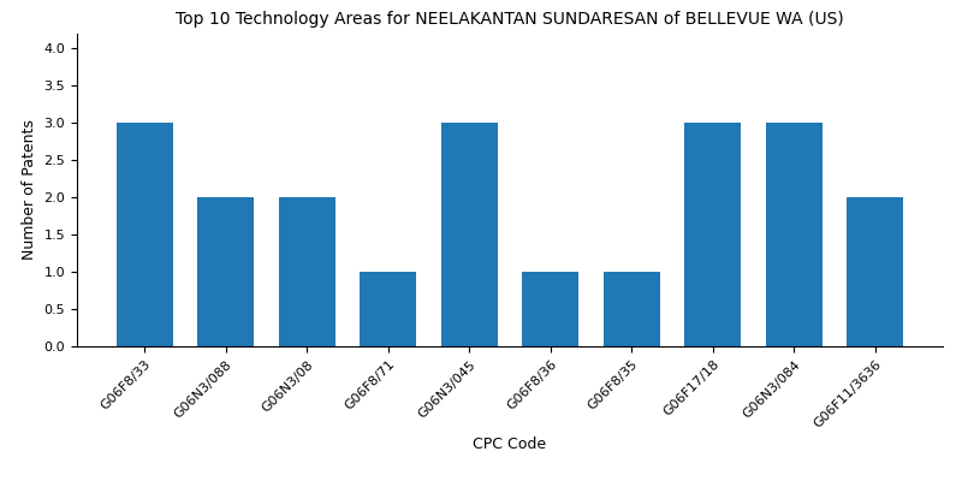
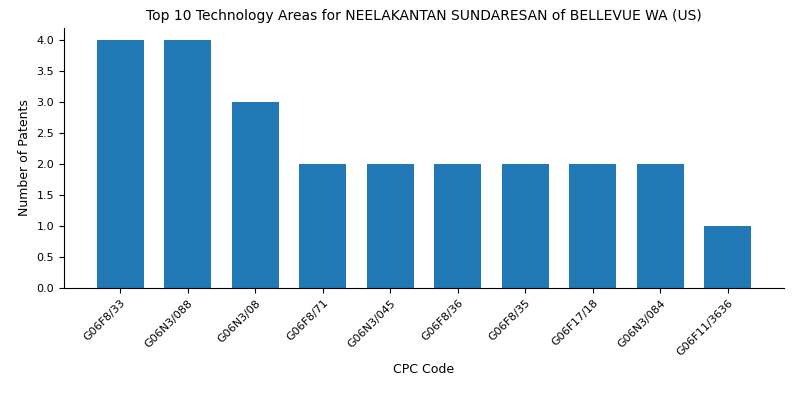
G06F8/33: 3 -> 4
G06N3/088: 2 -> 4
G06N3/08: 2 -> 3
G06F8/71: 1 -> 2
G06N3/045: 3 -> 2
G06F8/36: 1 -> 2
G06F8/35: 1 -> 2
G06F17/18: 3 -> 2
G06N3/084: 3 -> 2
G06F11/3636: 2 -> 1
